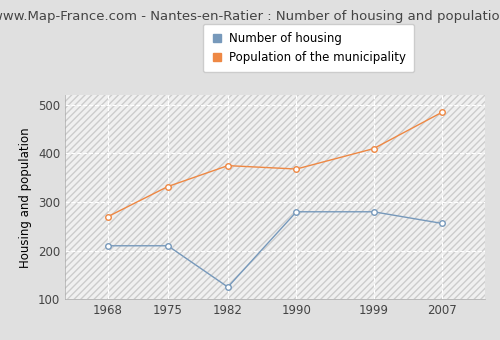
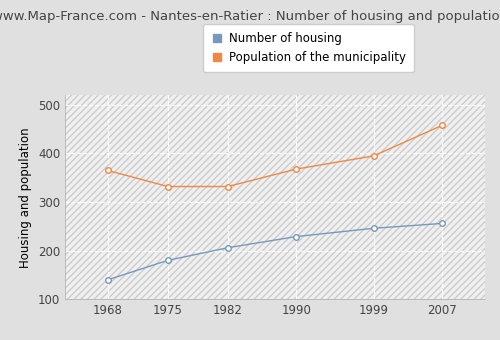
Number of housing/1968: 210 -> 140
Population of the municipality/1968: 270 -> 365
Number of housing/1975: 210 -> 180
Number of housing/1982: 125 -> 206
Population of the municipality/1982: 375 -> 332
Number of housing/1990: 280 -> 229
Number of housing/1999: 280 -> 246
Population of the municipality/1999: 410 -> 395
Population of the municipality/2007: 485 -> 458
